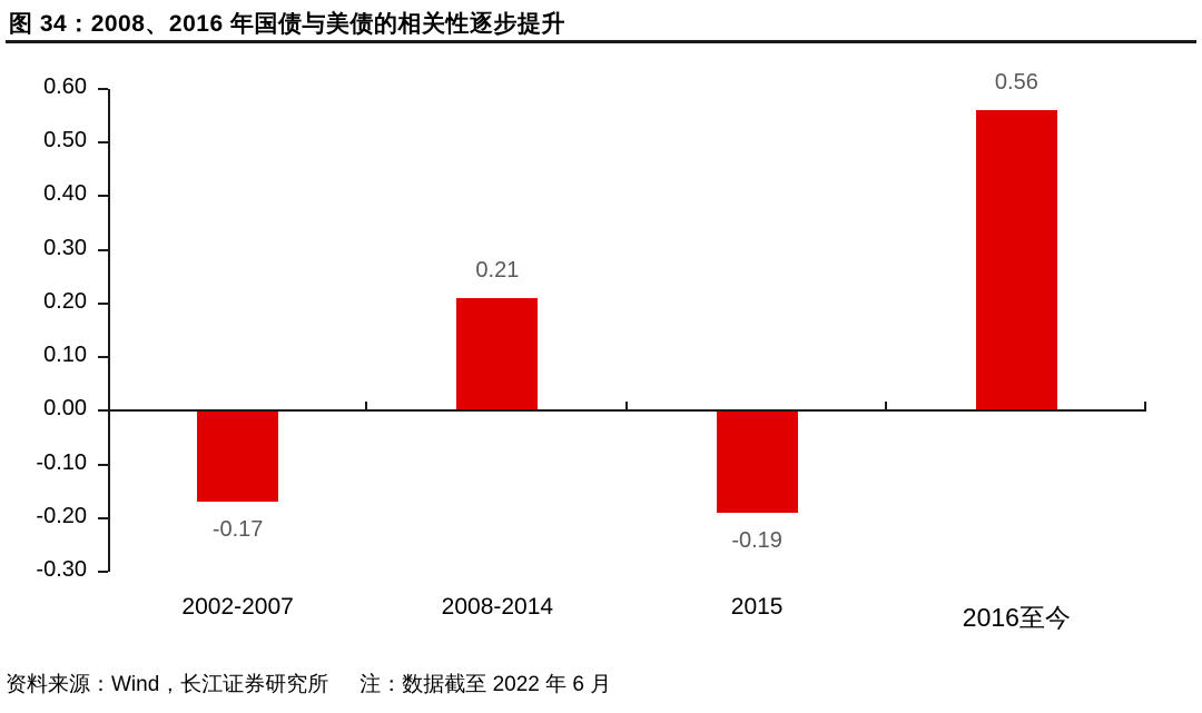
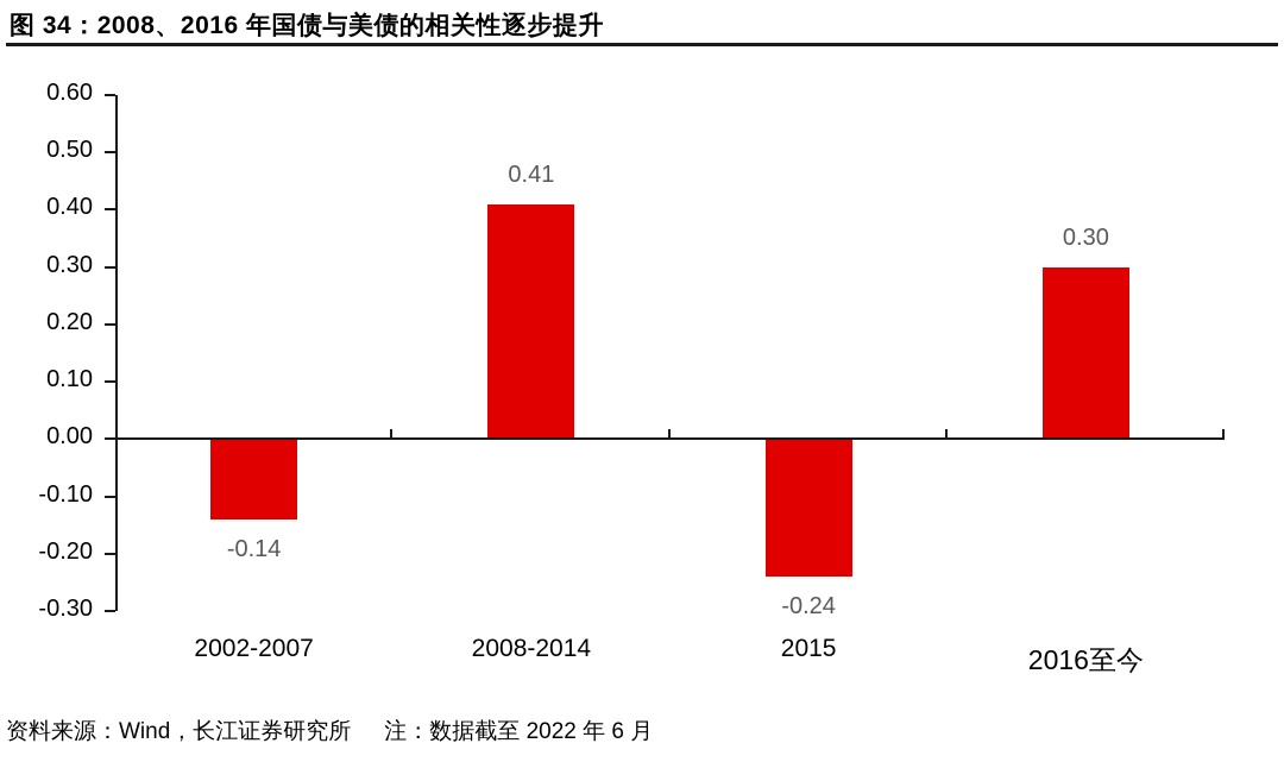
2002-2007: -0.17 -> -0.14
2008-2014: 0.21 -> 0.41
2015: -0.19 -> -0.24
2016至今: 0.56 -> 0.30
